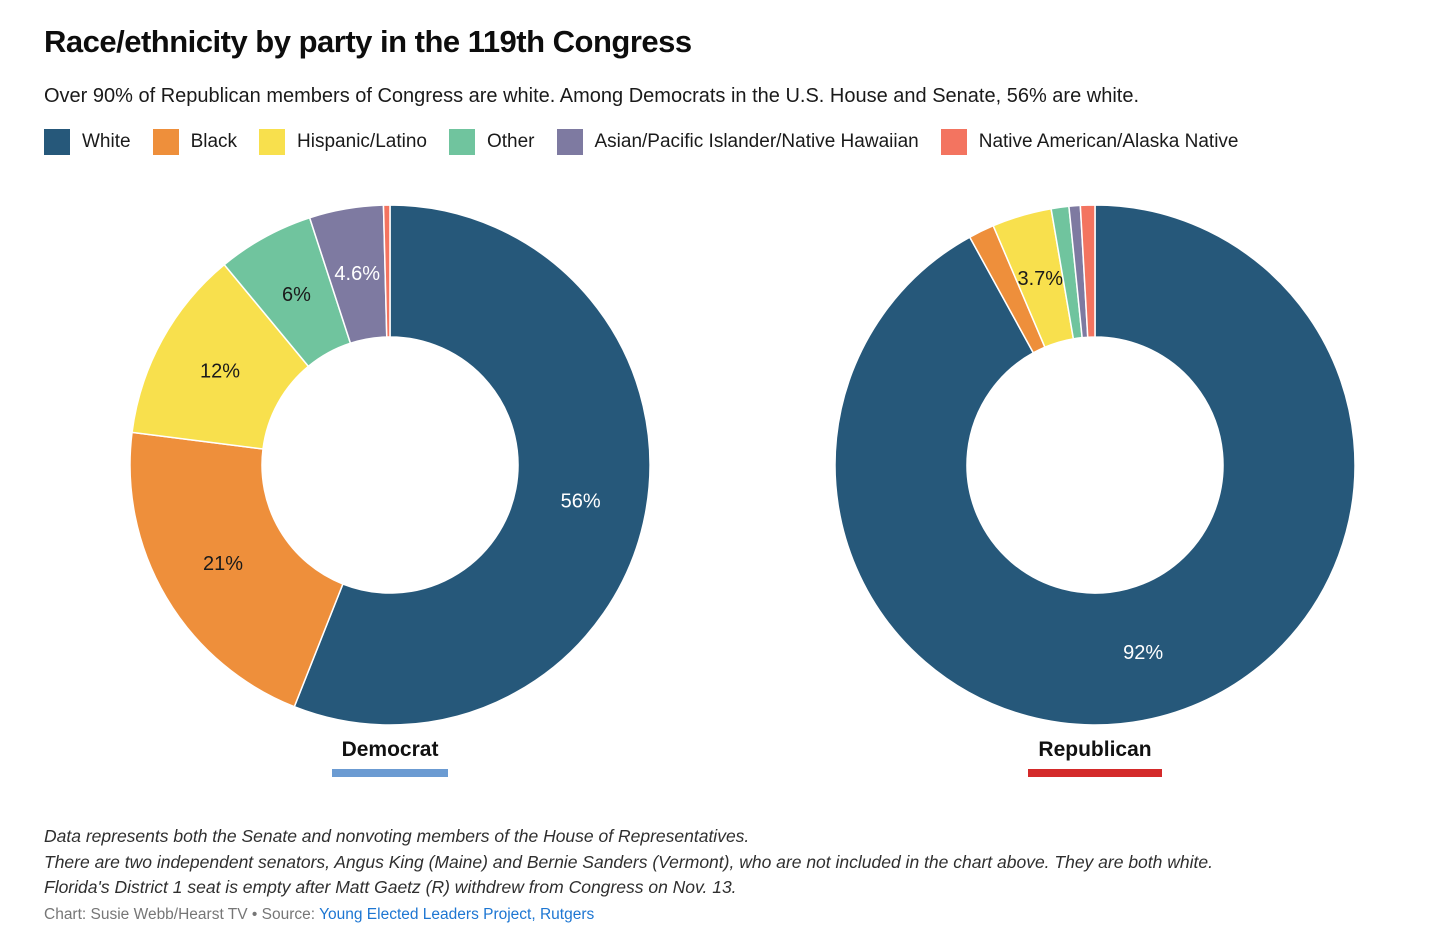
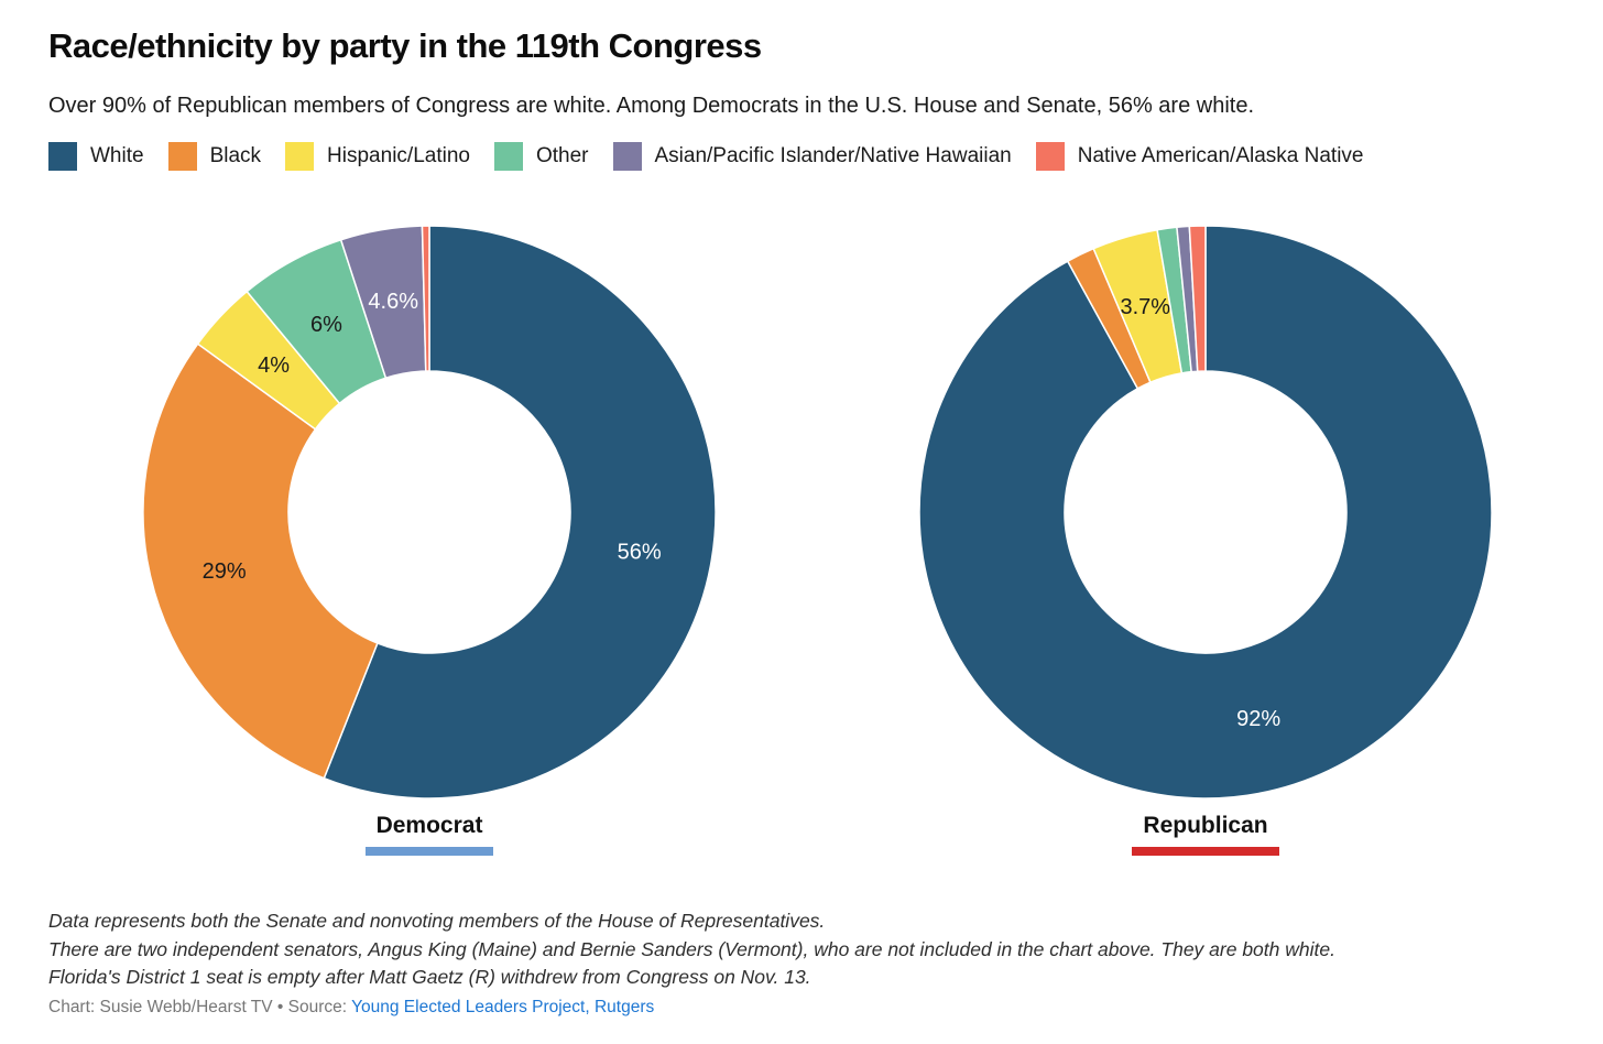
Democrat/Black: 21% -> 29%
Democrat/Hispanic/Latino: 12% -> 4%
